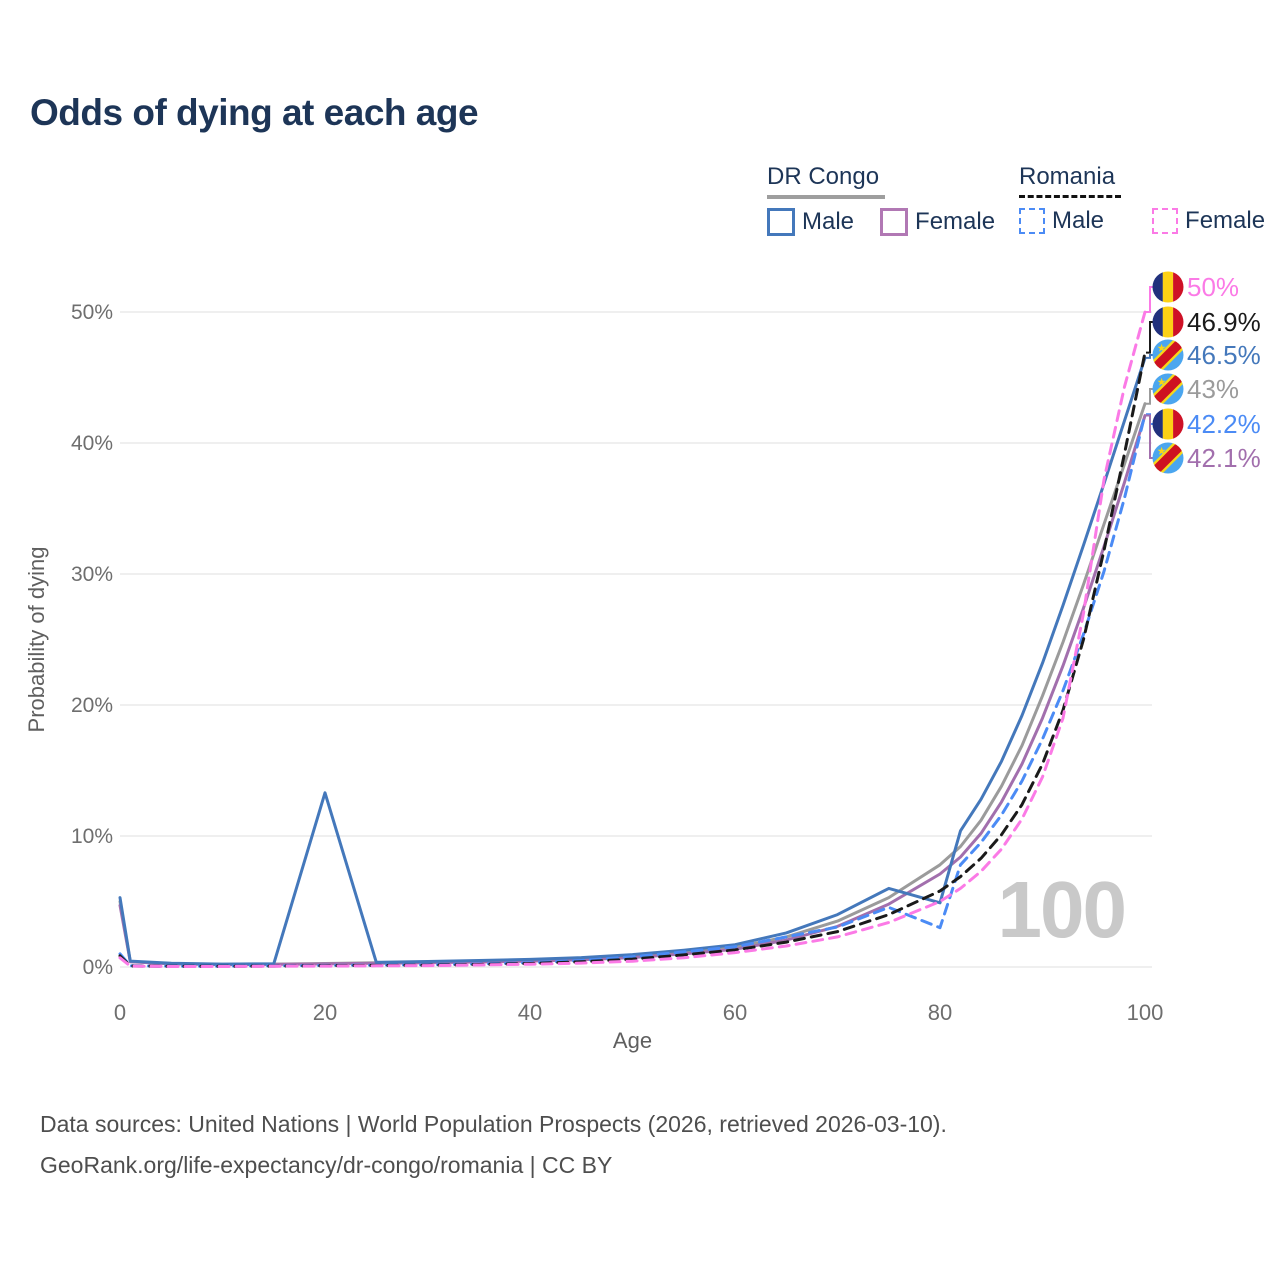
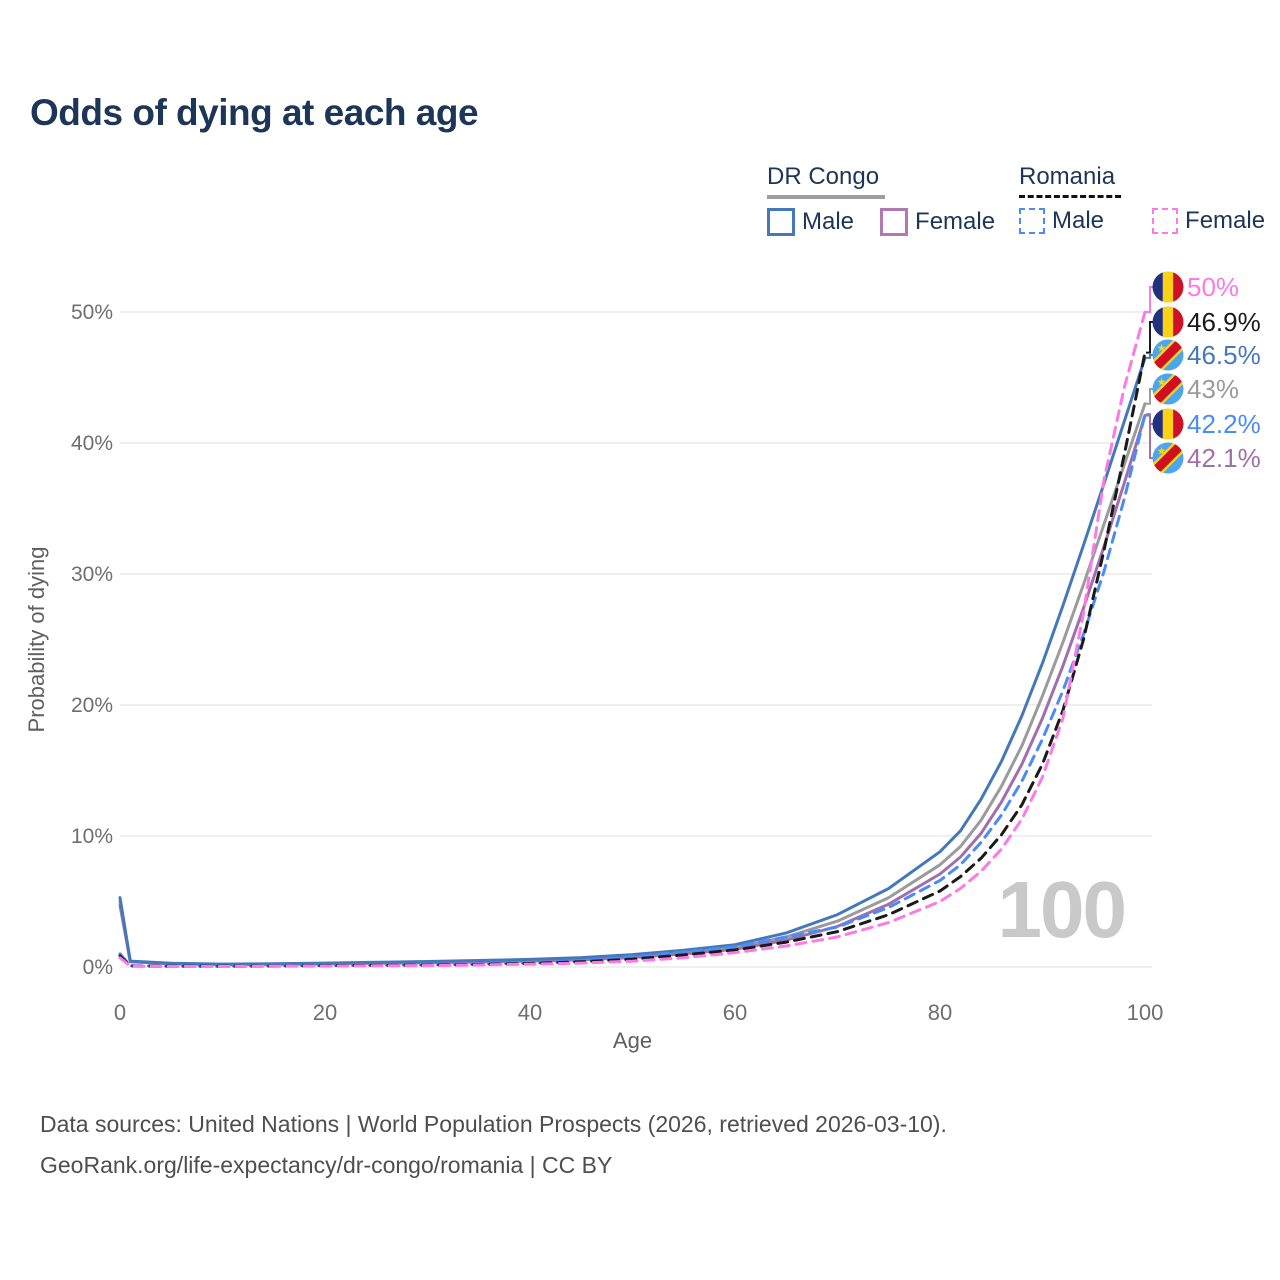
DR Congo Male/20: 13.3% -> 0.3%
DR Congo Male/80: 4.9% -> 8.8%
Romania Male/80: 3.0% -> 6.6%
